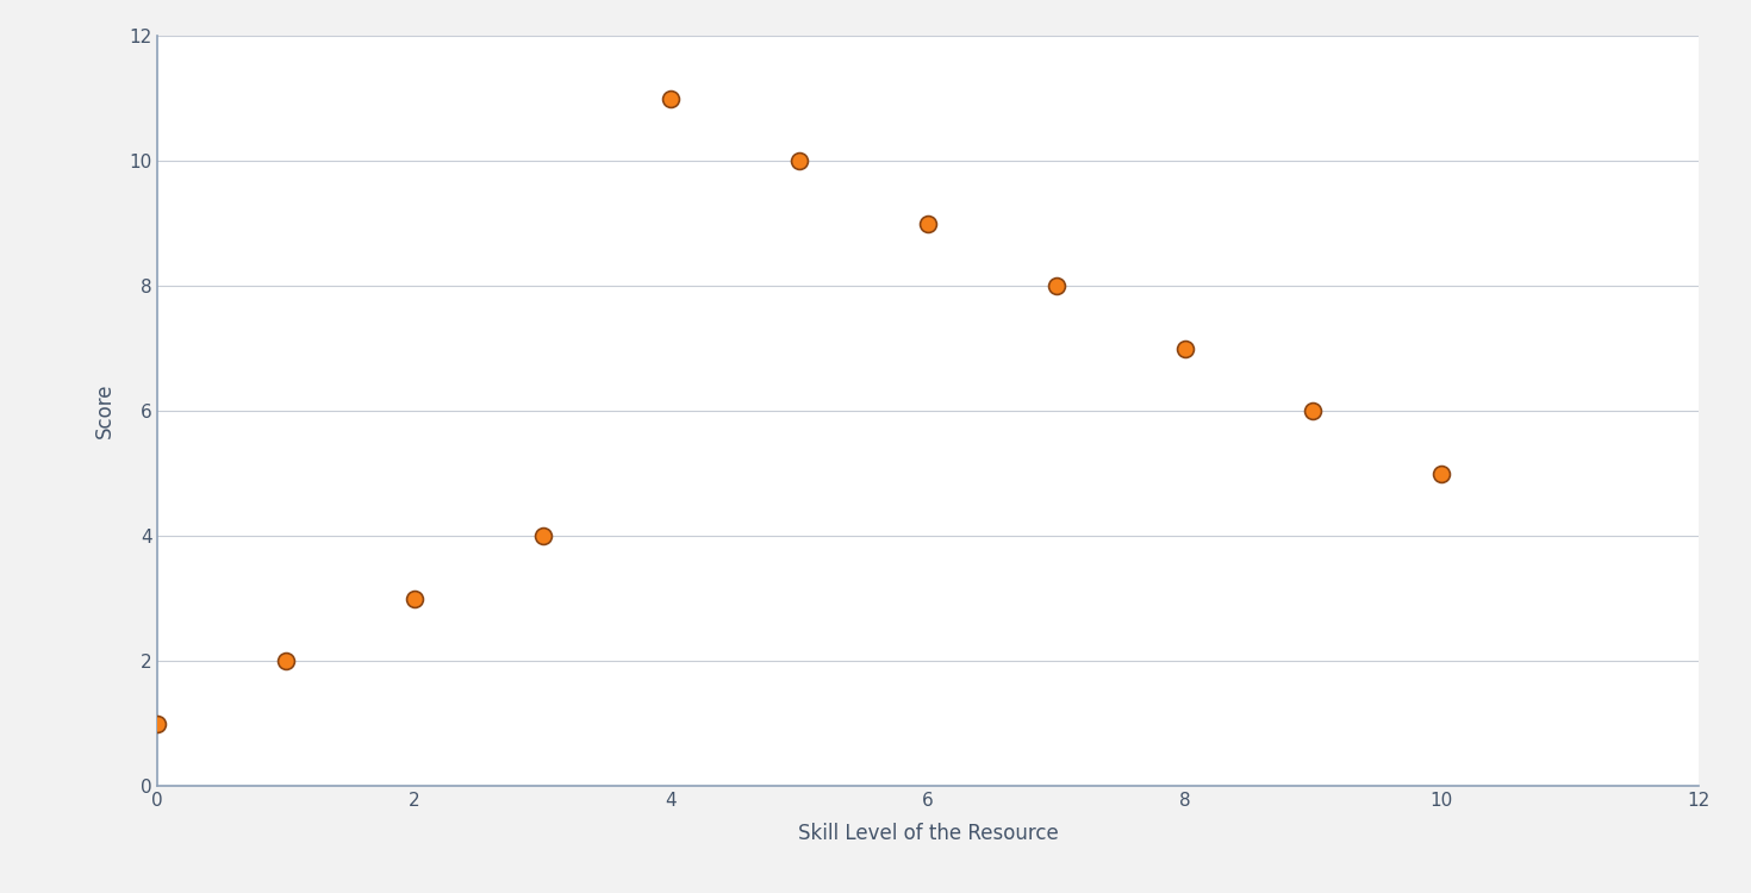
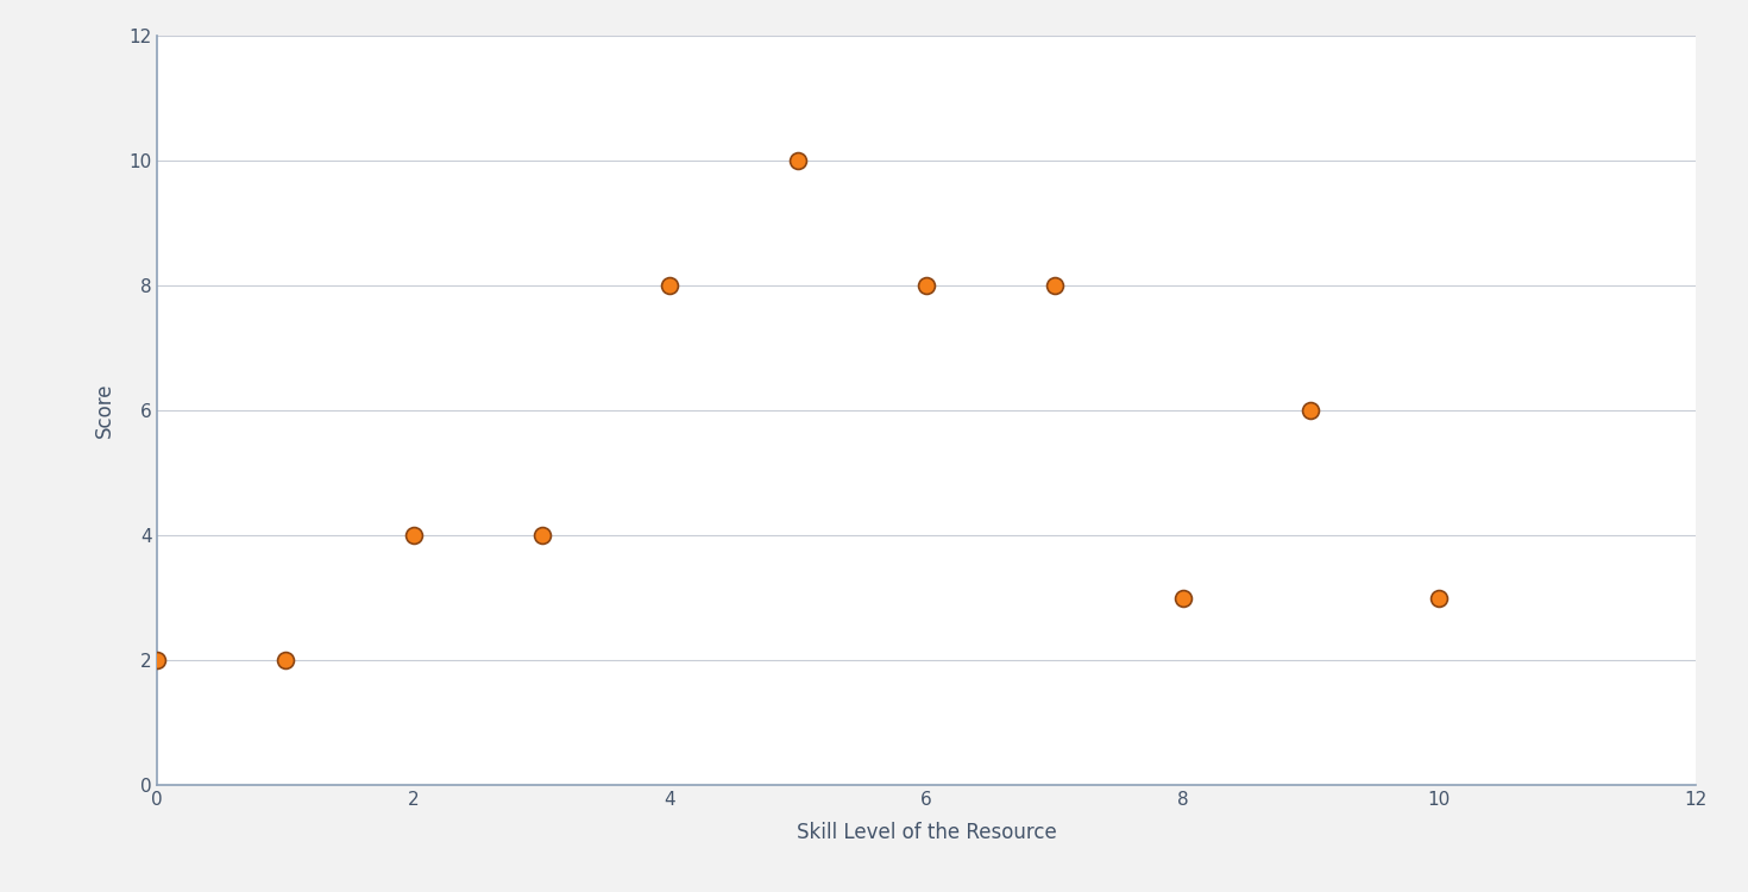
0: 1 -> 2
2: 3 -> 4
4: 11 -> 8
6: 9 -> 8
8: 7 -> 3
10: 5 -> 3
